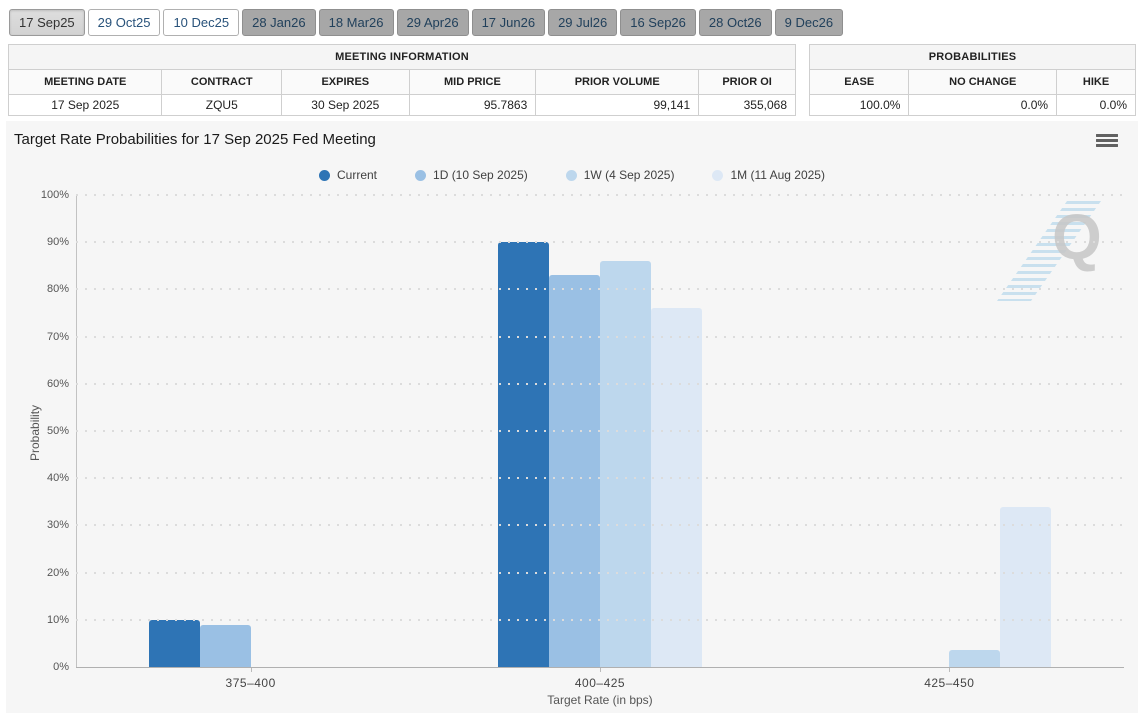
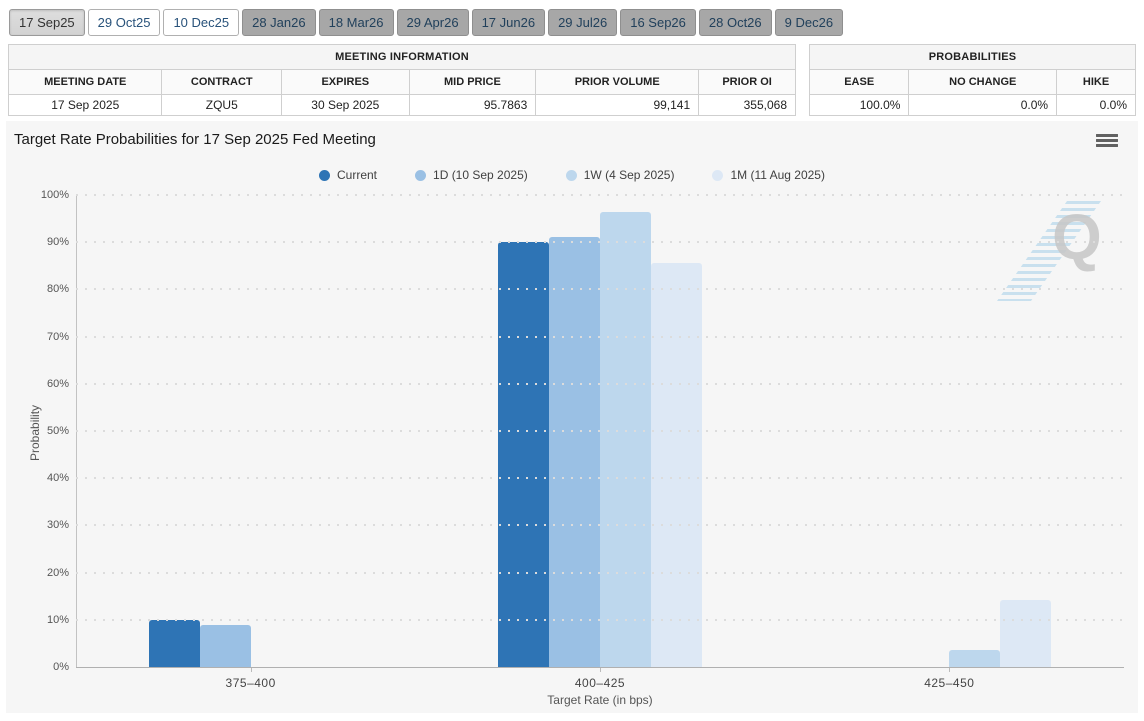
1D (10 Sep 2025)/400–425: 83% -> 91%
1W (4 Sep 2025)/400–425: 86% -> 96%
1M (11 Aug 2025)/400–425: 76% -> 86%
1M (11 Aug 2025)/425–450: 34% -> 14%
